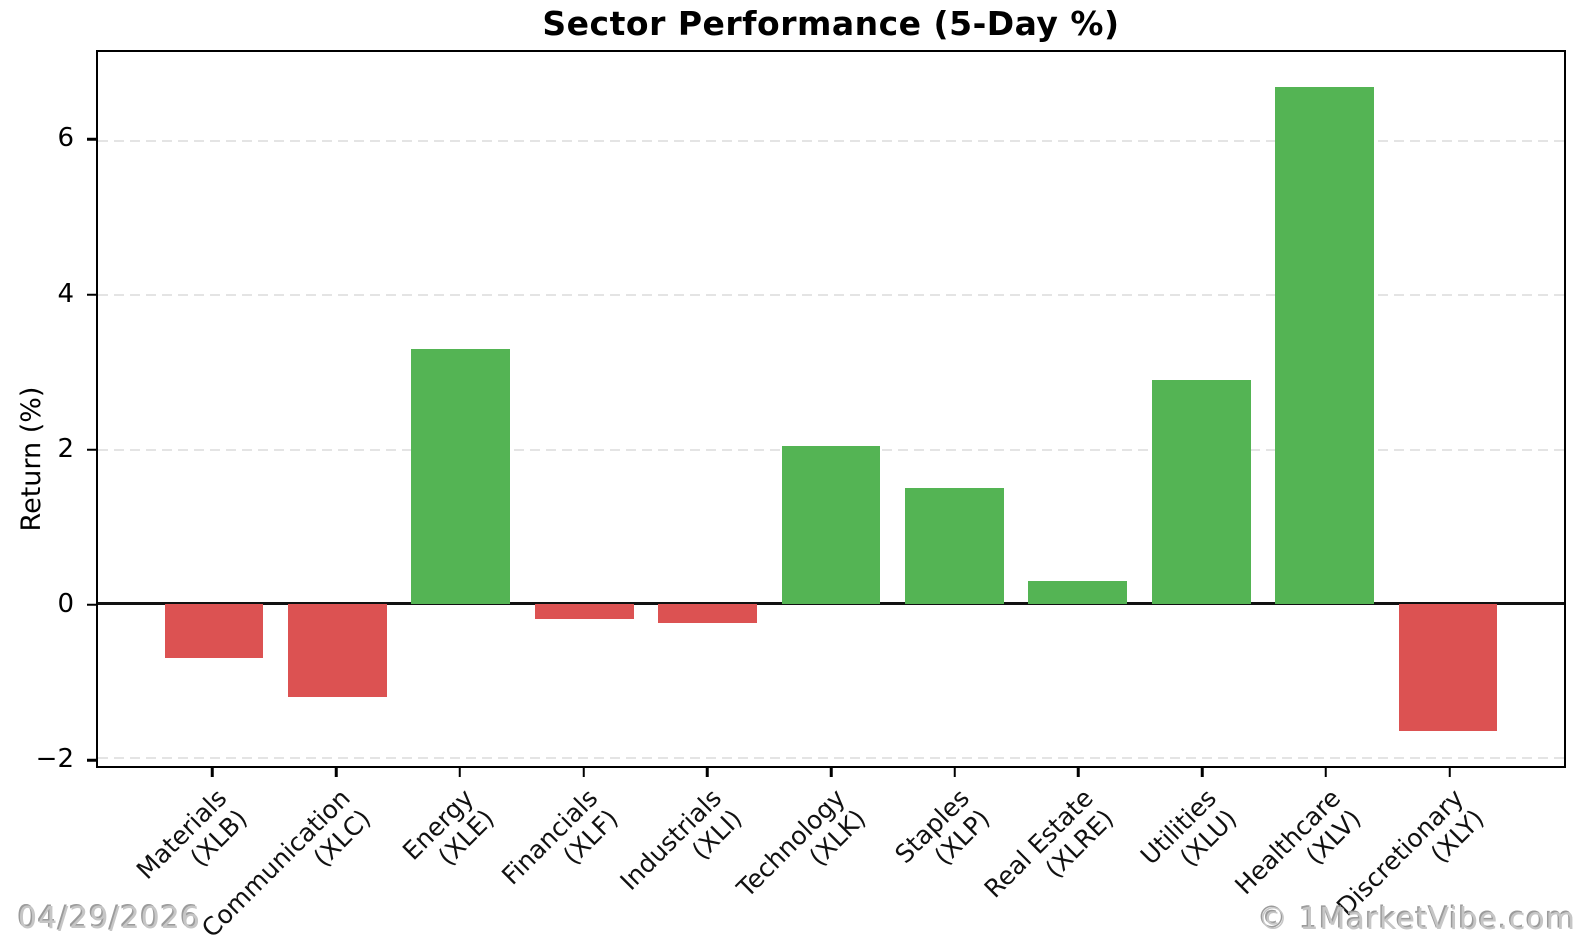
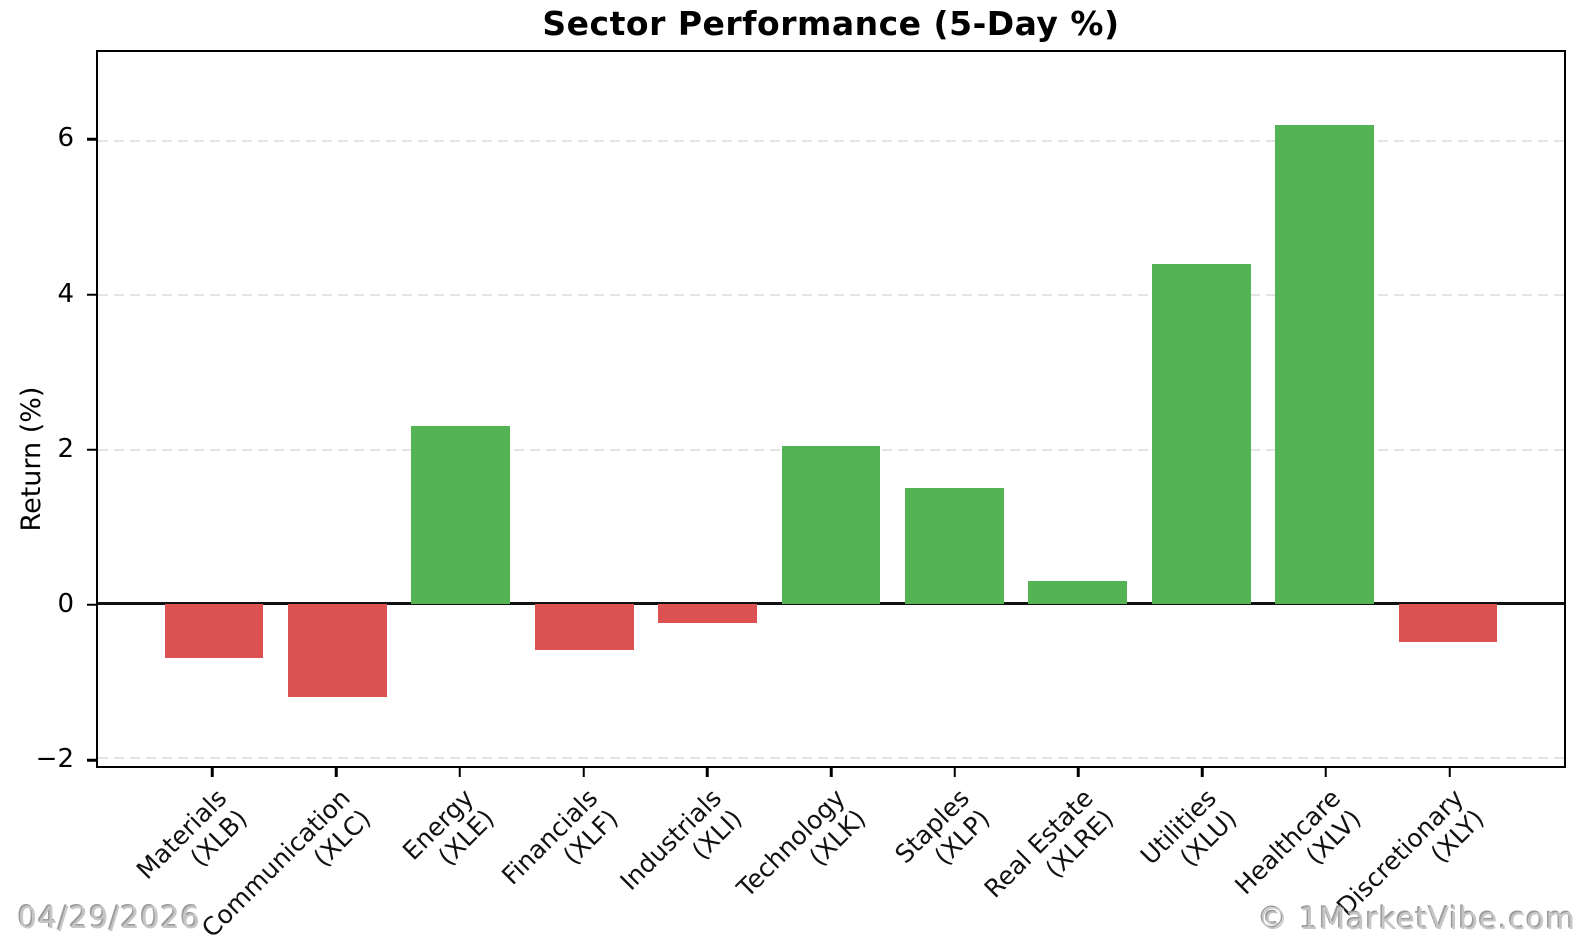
Energy (XLE): 3.3 -> 2.3
Financials (XLF): -0.2 -> -0.6
Utilities (XLU): 2.9 -> 4.4
Healthcare (XLV): 6.7 -> 6.2
Discretionary (XLY): -1.6 -> -0.5
